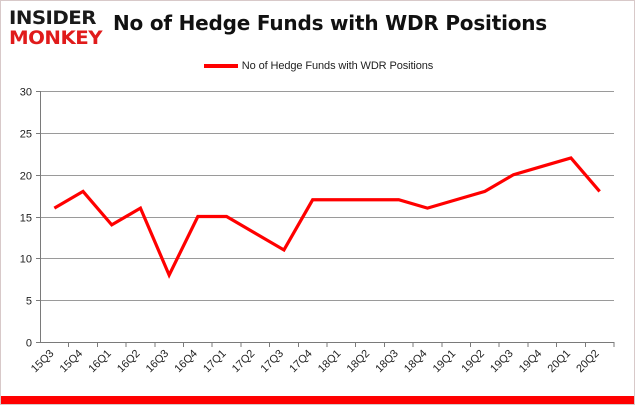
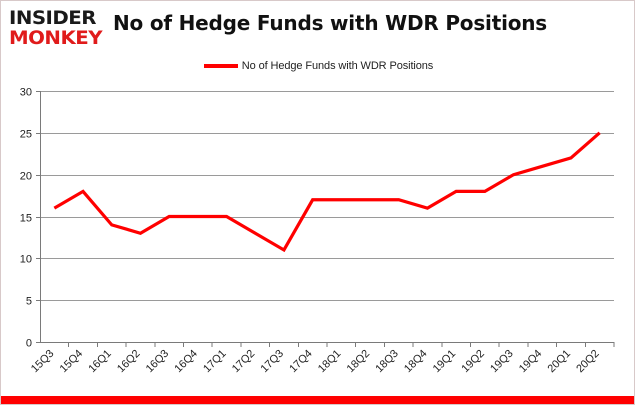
16Q2: 16 -> 13
16Q3: 8 -> 15
19Q1: 17 -> 18
20Q2: 18 -> 25
